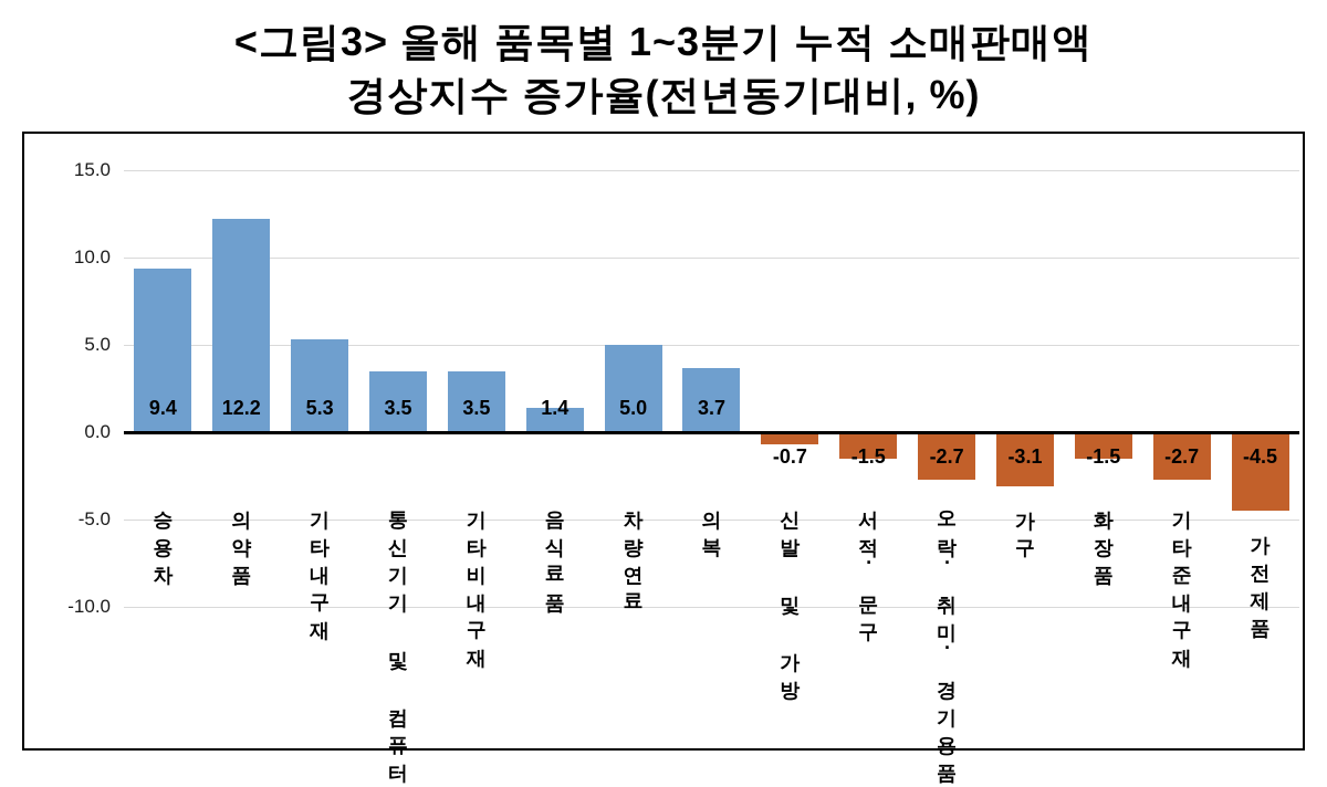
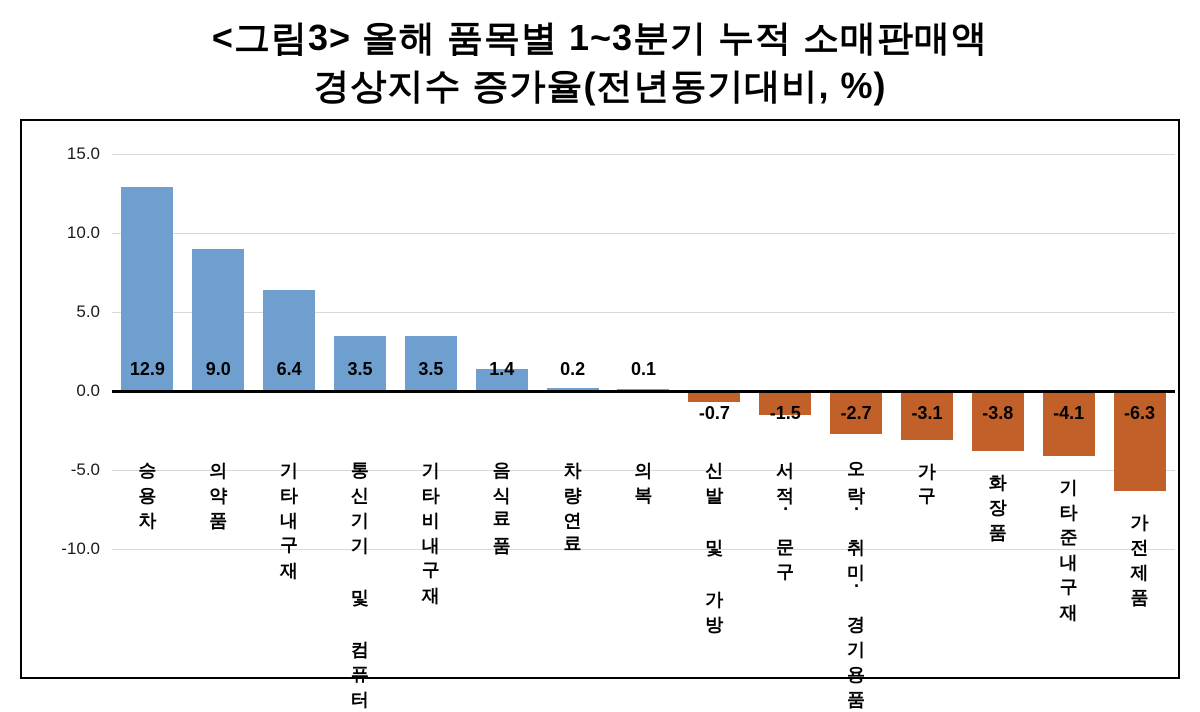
승용차: 9.4 -> 12.9
의약품: 12.2 -> 9.0
기타내구재: 5.3 -> 6.4
차량연료: 5.0 -> 0.2
의복: 3.7 -> 0.1
화장품: -1.5 -> -3.8
기타준내구재: -2.7 -> -4.1
가전제품: -4.5 -> -6.3
